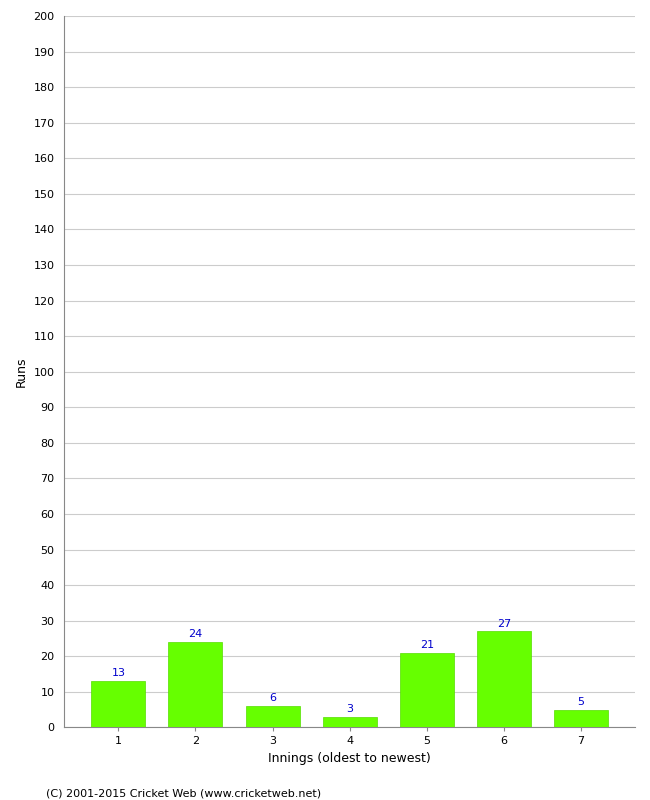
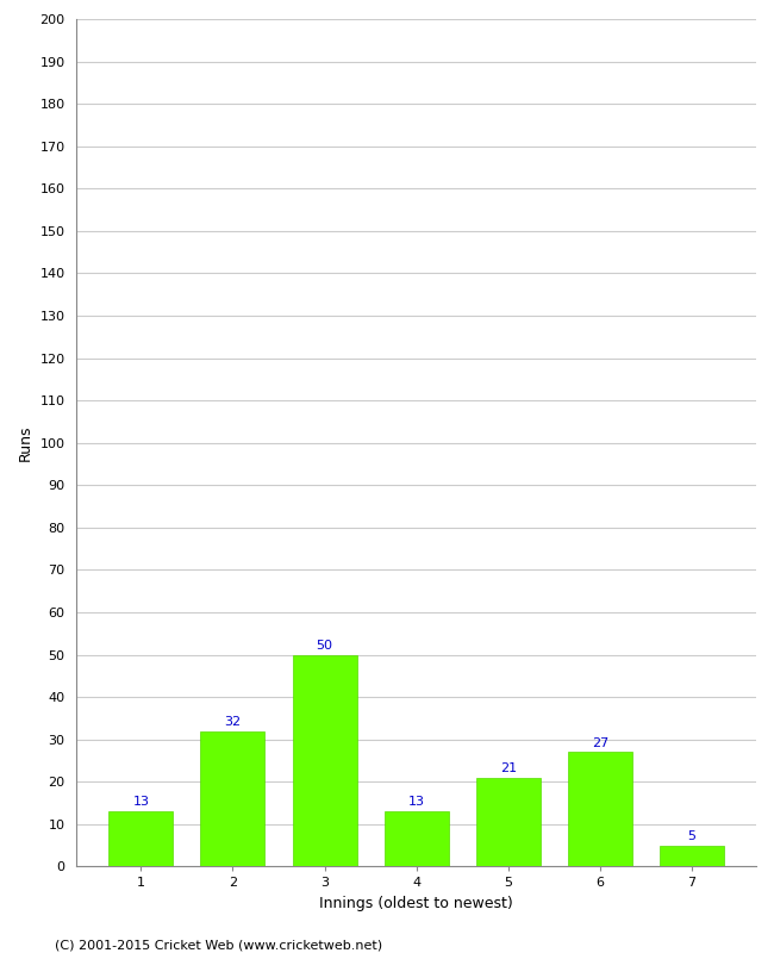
2: 24 -> 32
3: 6 -> 50
4: 3 -> 13
